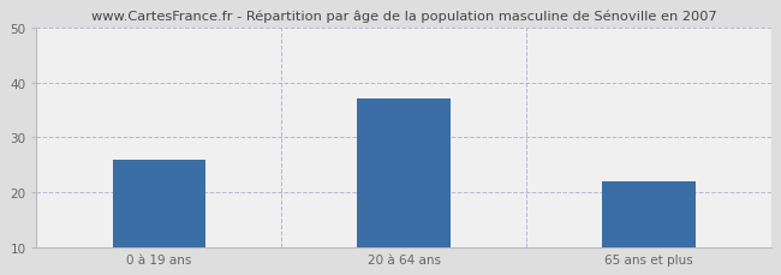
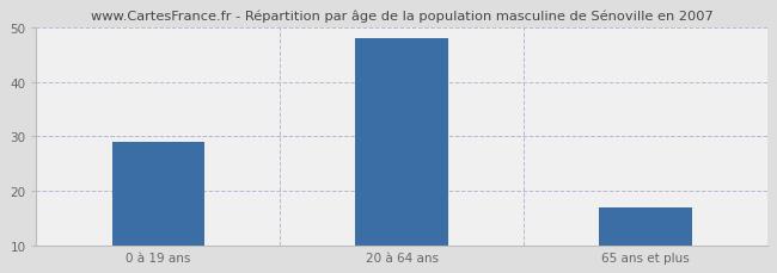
0 à 19 ans: 26 -> 29
20 à 64 ans: 37 -> 48
65 ans et plus: 22 -> 17
